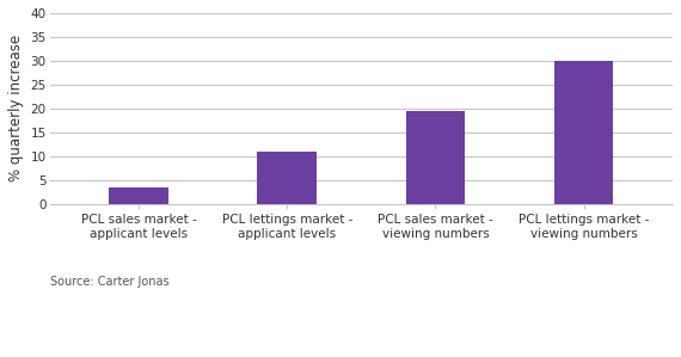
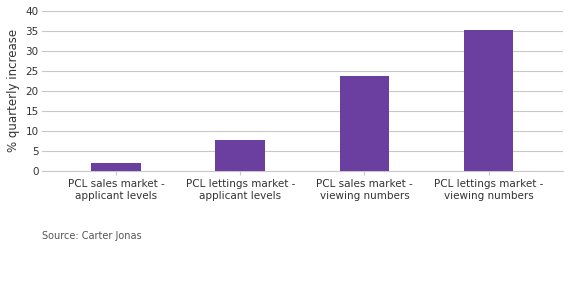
PCL sales market - applicant levels: 3.5 -> 2.0
PCL lettings market - applicant levels: 11.0 -> 7.7
PCL sales market - viewing numbers: 19.5 -> 23.7
PCL lettings market - viewing numbers: 30.0 -> 35.2
